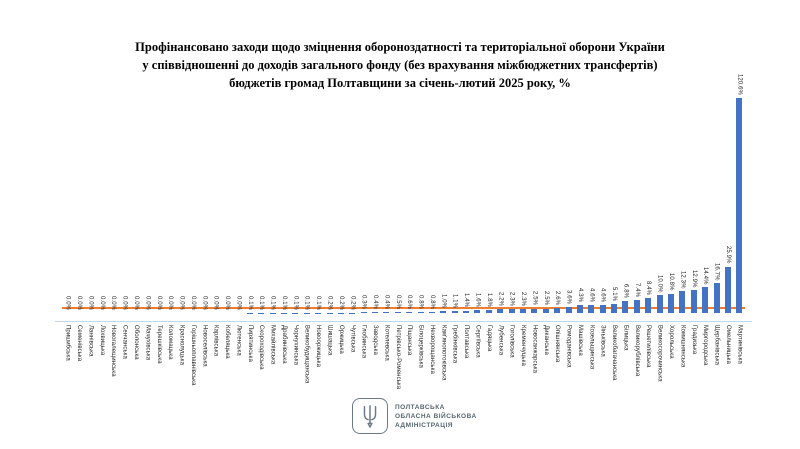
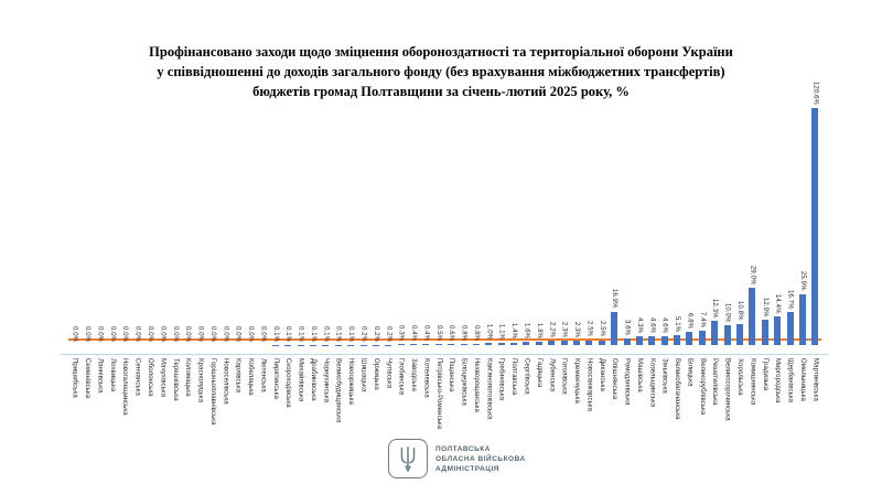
Опішнянська: 2.6% -> 16.9%
Решетилівська: 8.4% -> 12.3%
Комишнянська: 12.3% -> 29.0%
